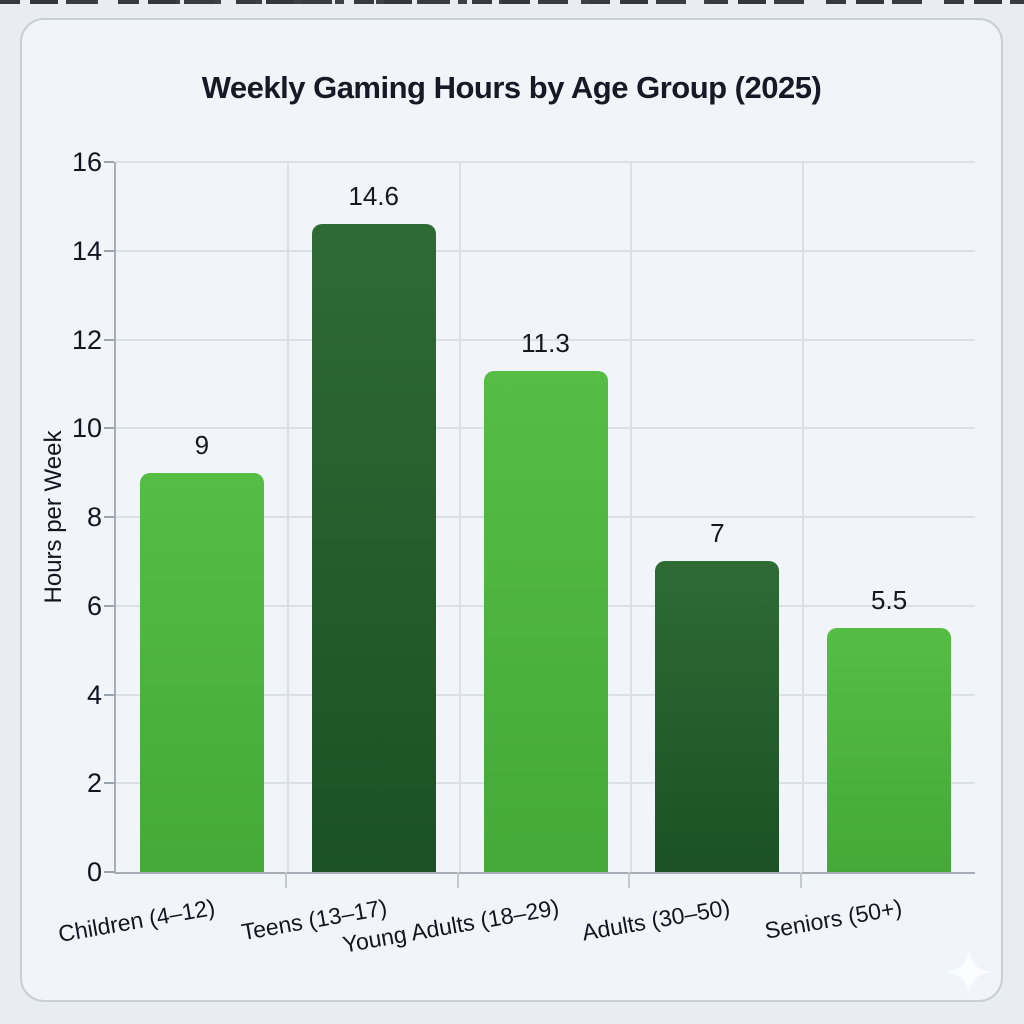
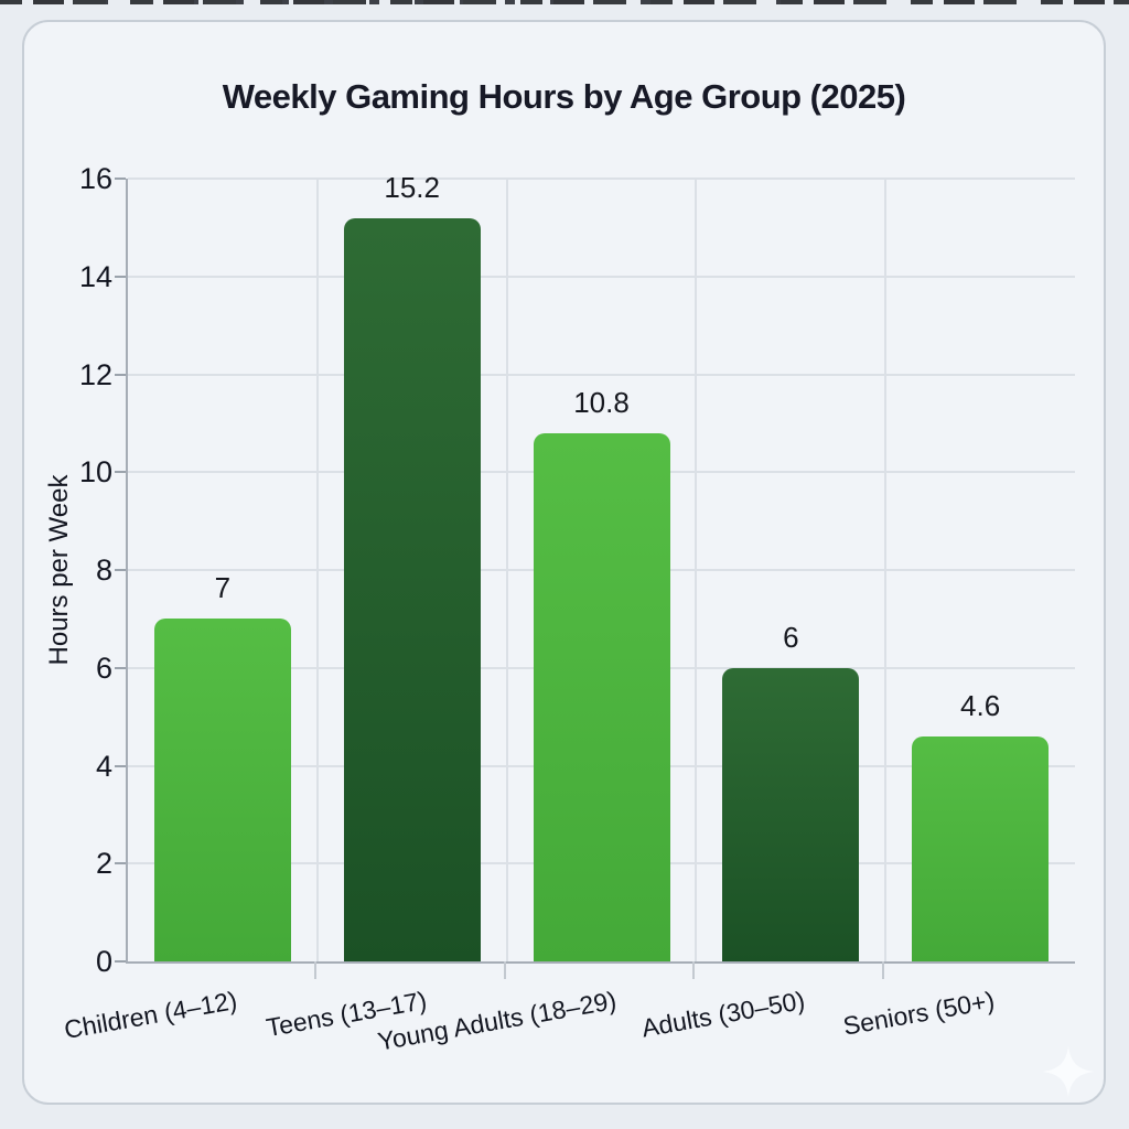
Children (4–12): 9 -> 7
Teens (13–17): 14.6 -> 15.2
Young Adults (18–29): 11.3 -> 10.8
Adults (30–50): 7 -> 6
Seniors (50+): 5.5 -> 4.6
